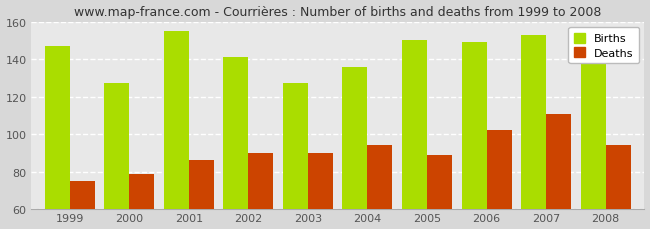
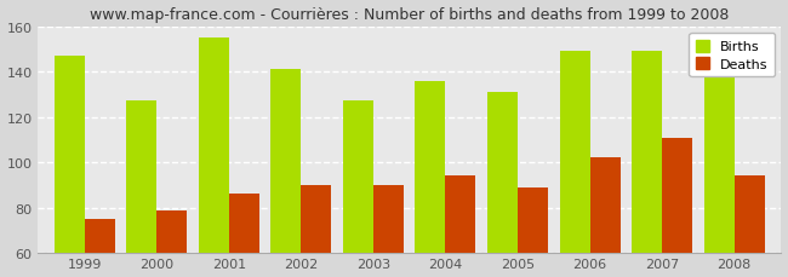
Births/2005: 150 -> 131
Births/2007: 153 -> 149
